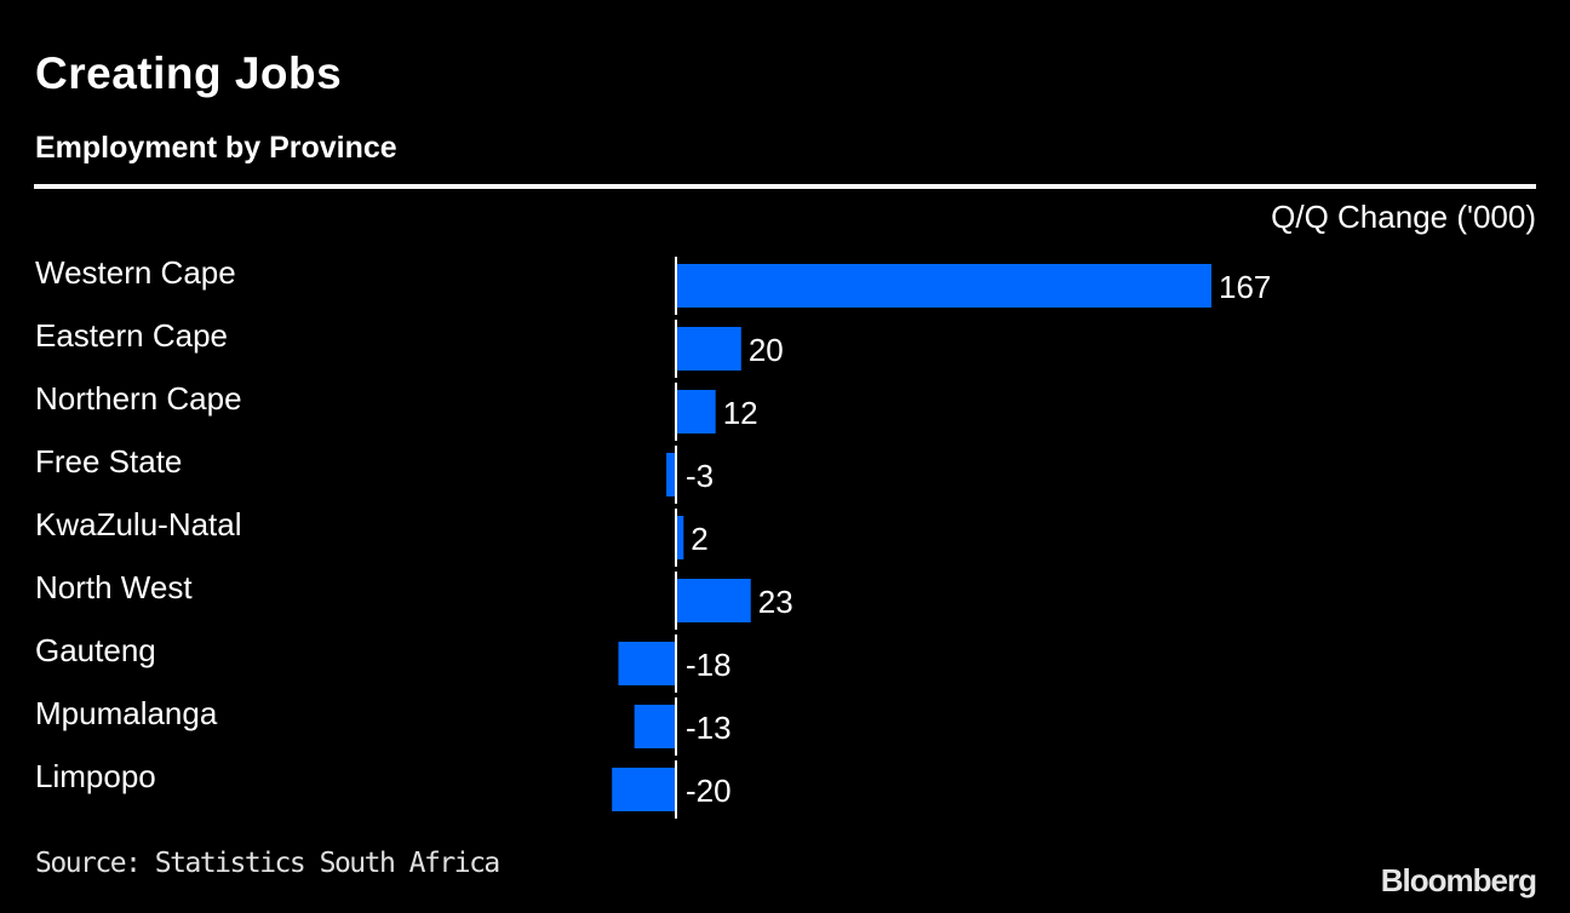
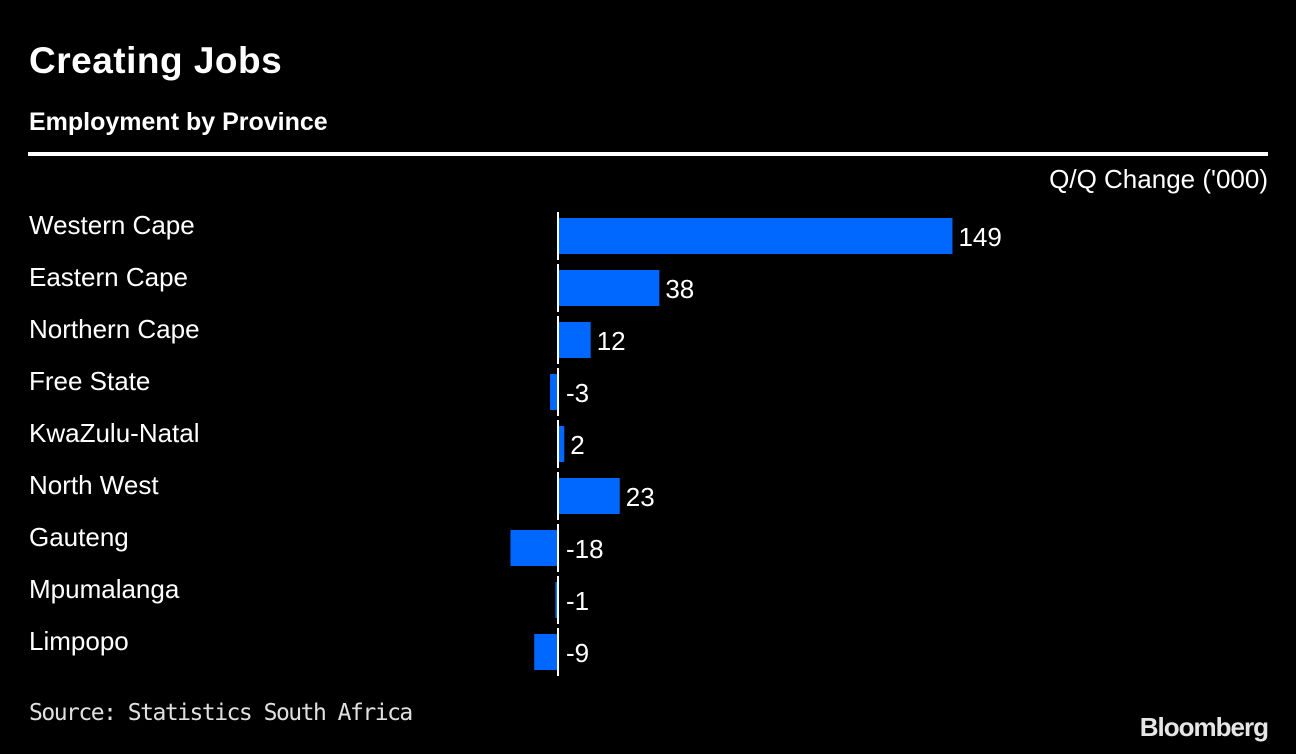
Western Cape: 167 -> 149
Eastern Cape: 20 -> 38
Mpumalanga: -13 -> -1
Limpopo: -20 -> -9
